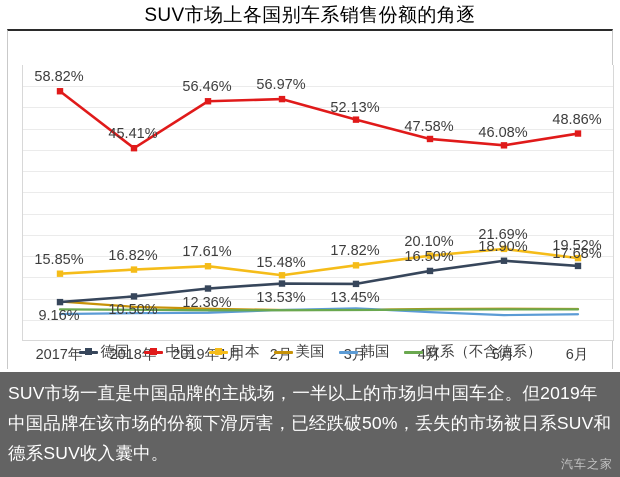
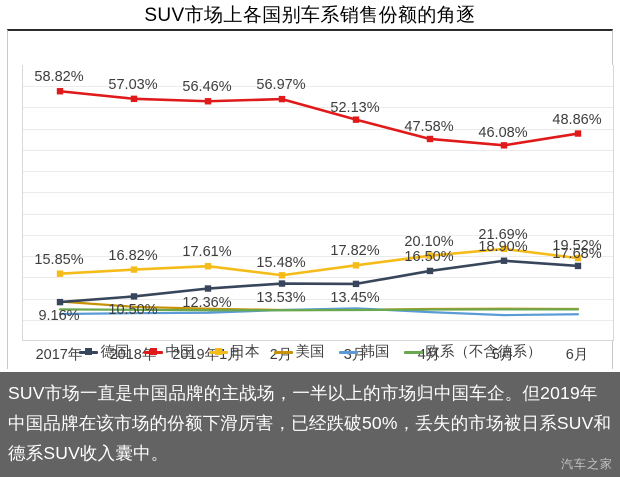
中国/2018年: 45.41% -> 57.03%
